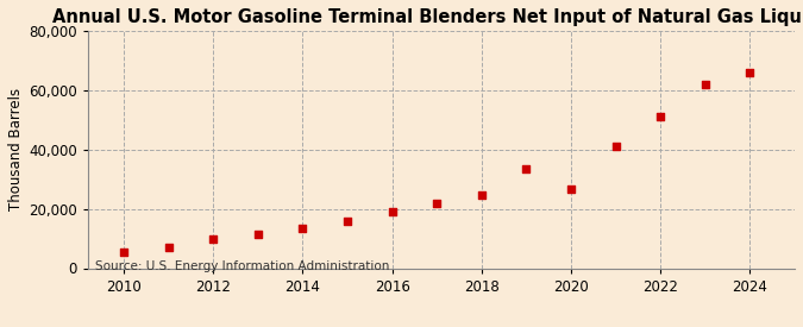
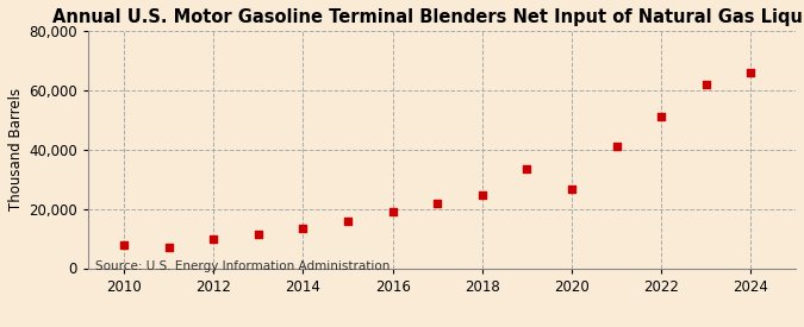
2010: 5,500 -> 8,000
